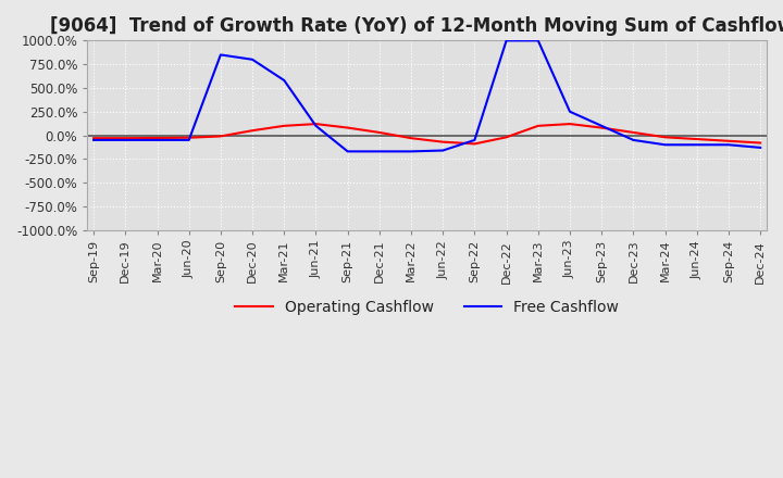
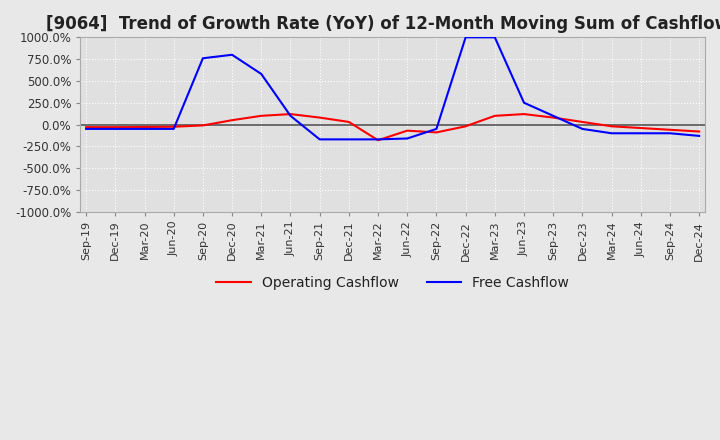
Free Cashflow/Sep-20: 850% -> 760%
Operating Cashflow/Mar-22: -30% -> -180%
